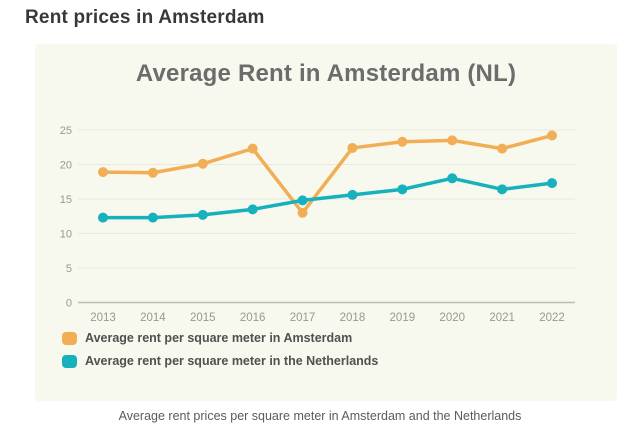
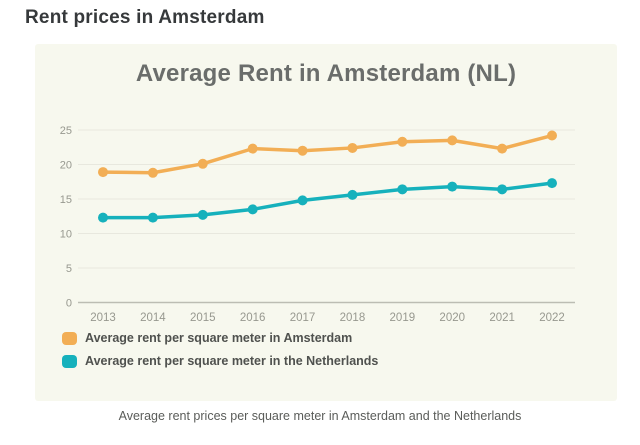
Average rent per square meter in Amsterdam/2017: 13 -> 22
Average rent per square meter in the Netherlands/2020: 18 -> 17
